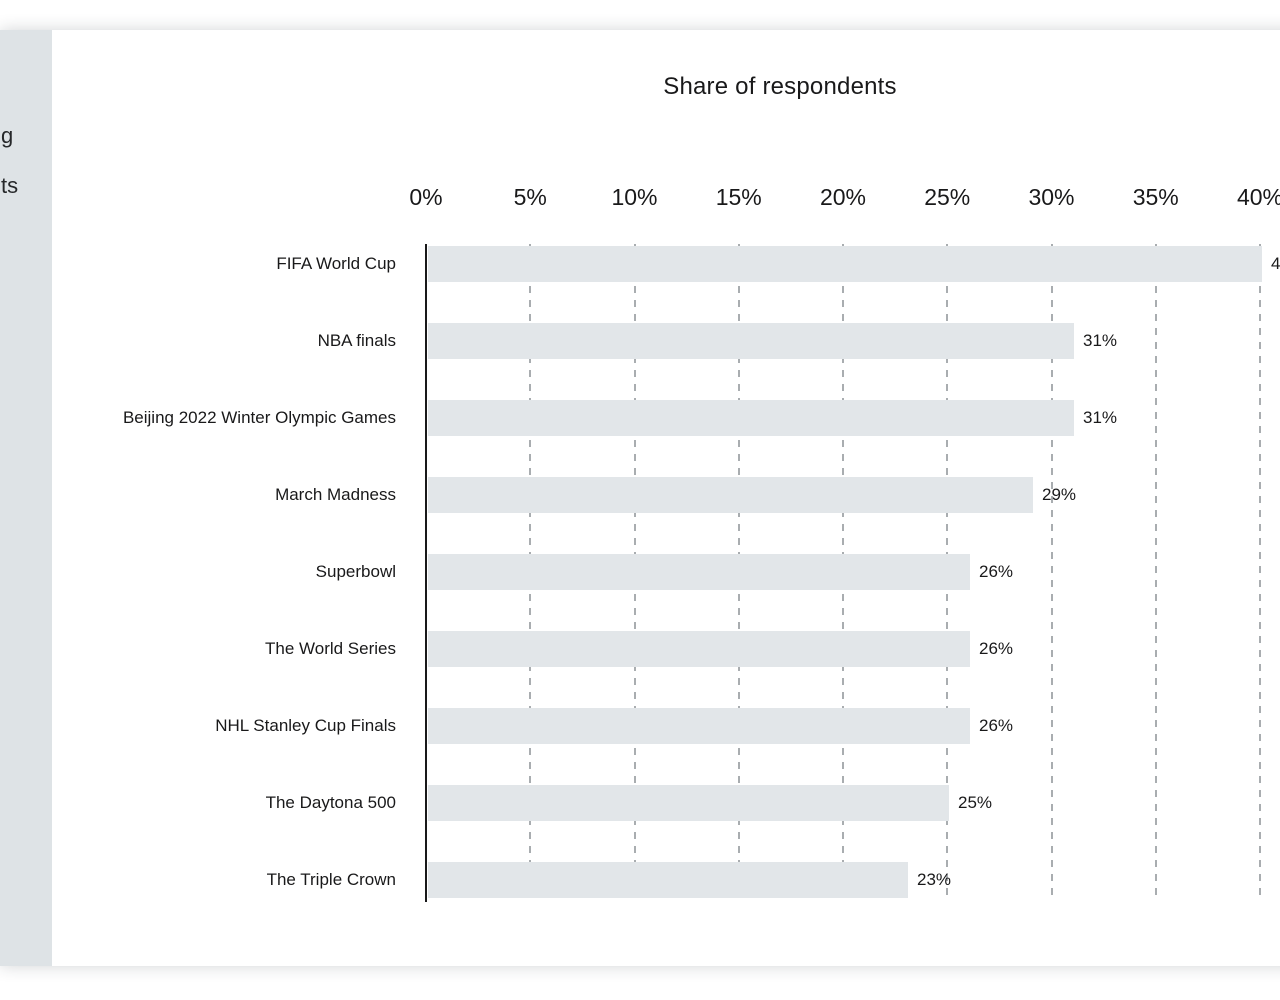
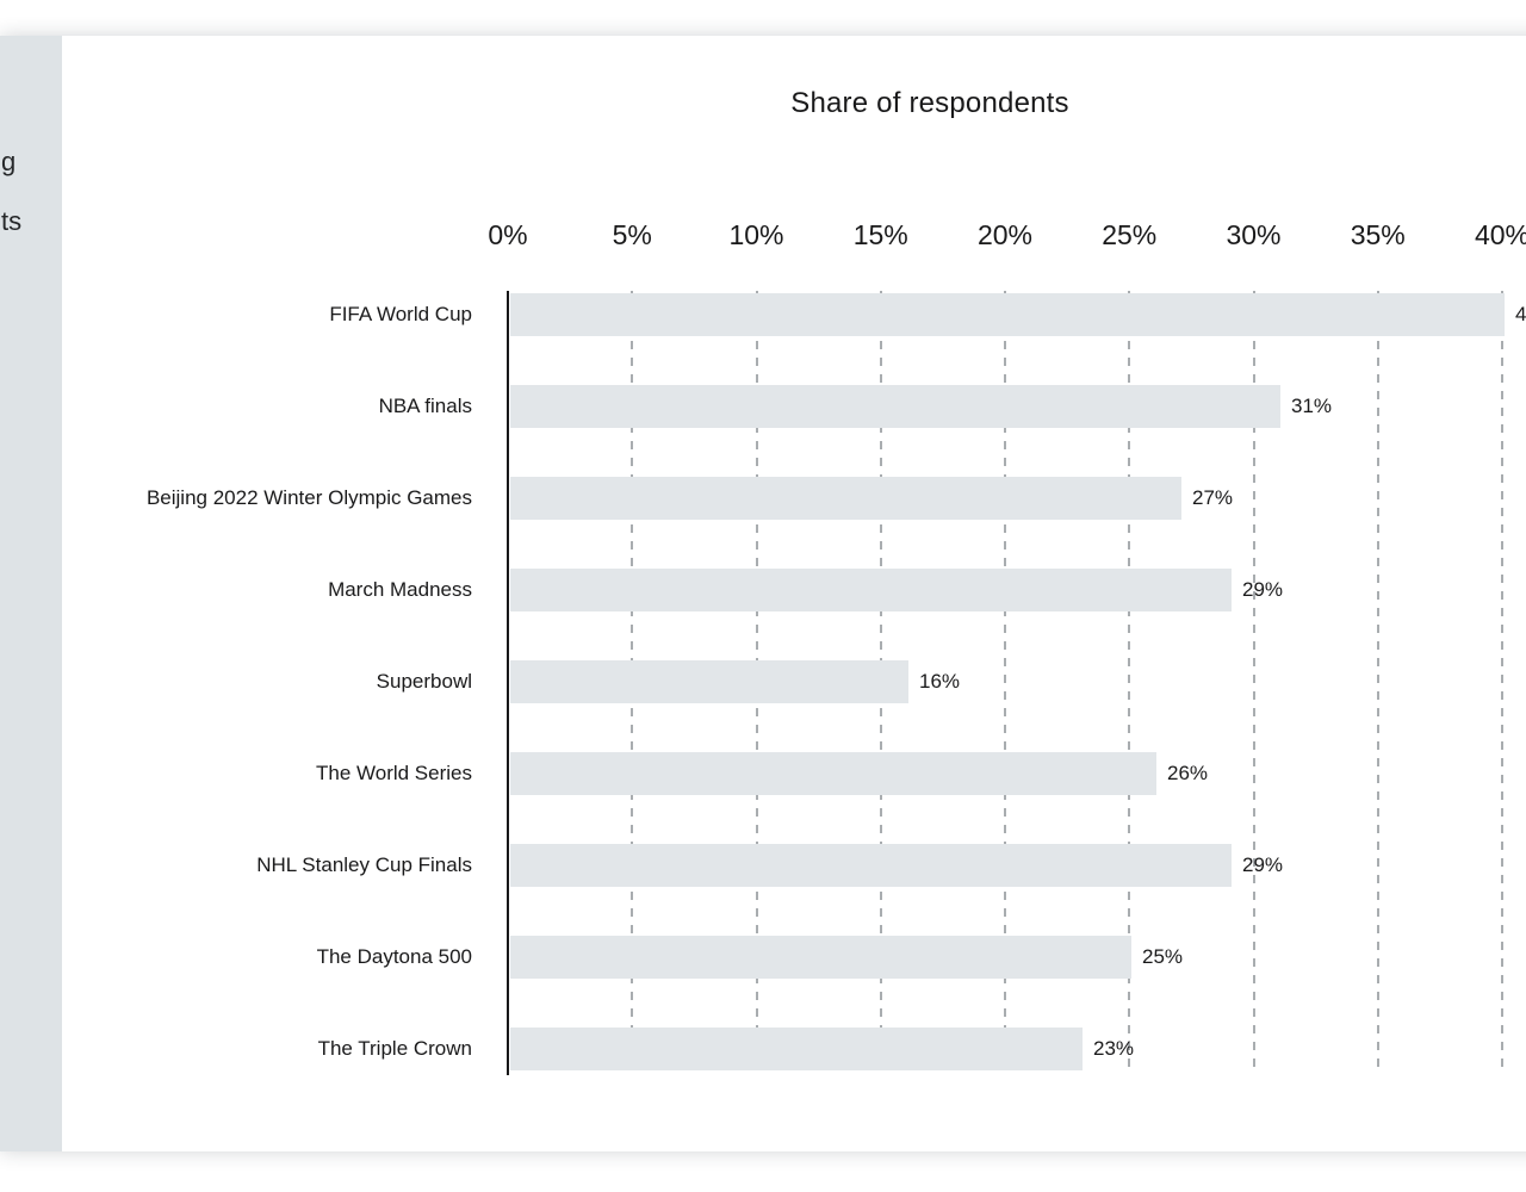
Beijing 2022 Winter Olympic Games: 31% -> 27%
Superbowl: 26% -> 16%
NHL Stanley Cup Finals: 26% -> 29%
